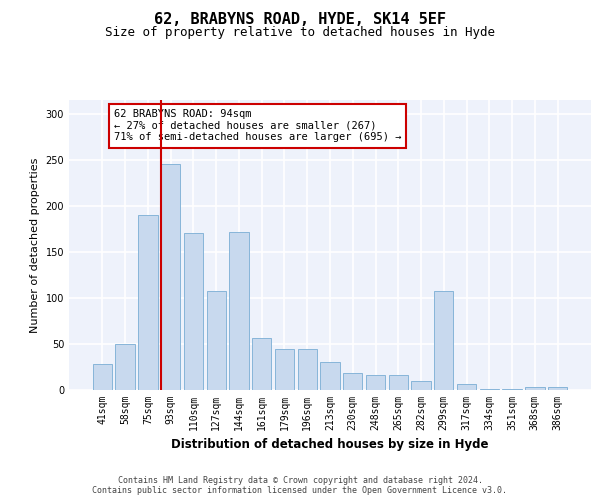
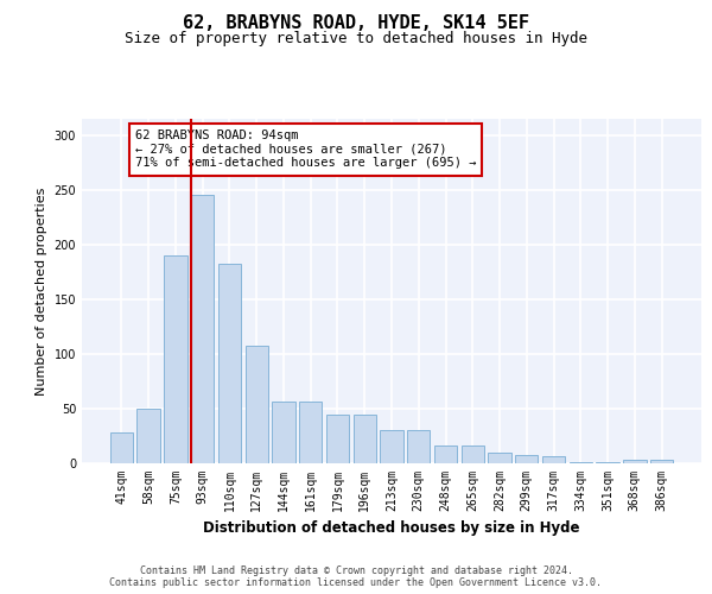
110sqm: 170 -> 182
144sqm: 172 -> 57
230sqm: 18 -> 30
299sqm: 108 -> 8
